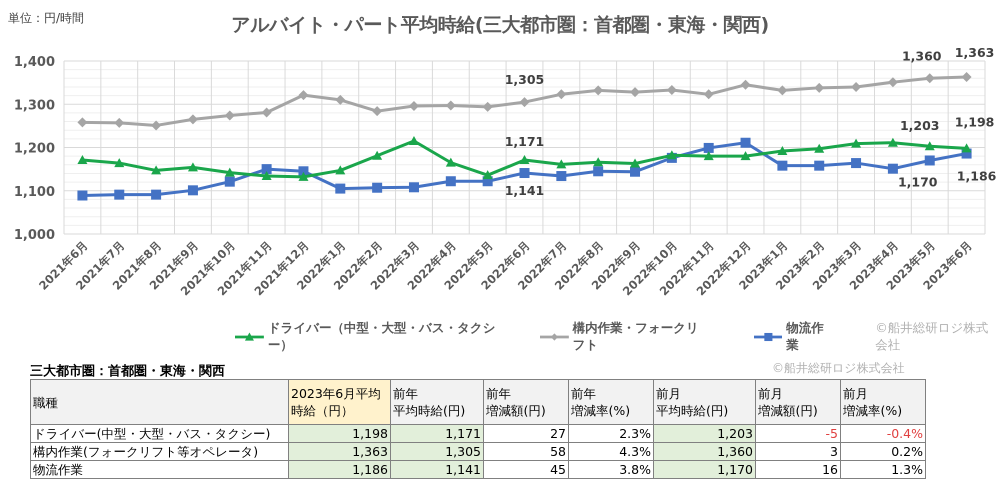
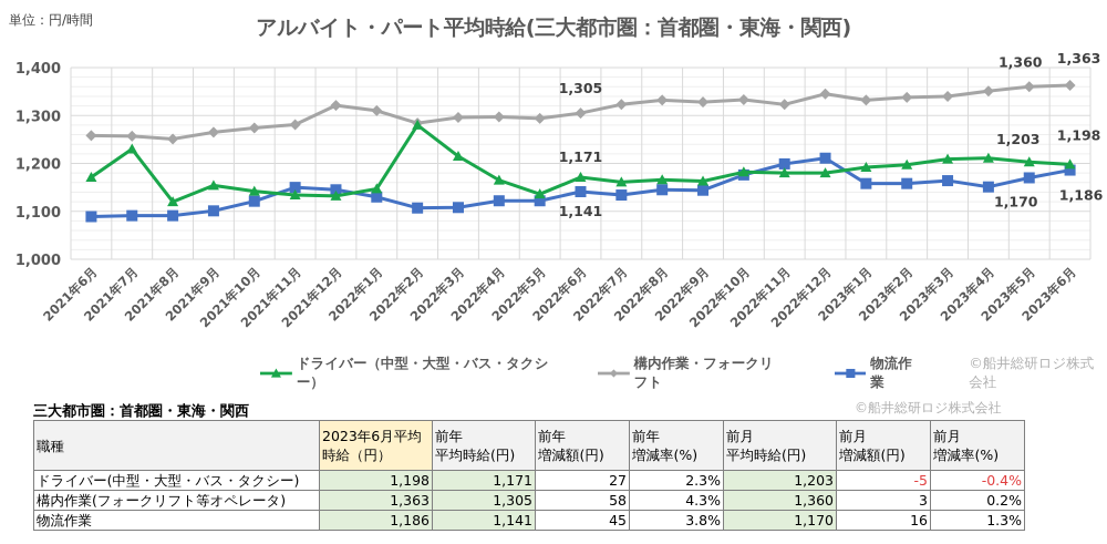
ドライバー（中型・大型・バス・タクシー）/2021年7月: 1160 -> 1230
ドライバー（中型・大型・バス・タクシー）/2021年8月: 1150 -> 1120
物流作業/2022年1月: 1100 -> 1130
ドライバー（中型・大型・バス・タクシー）/2022年2月: 1180 -> 1280
